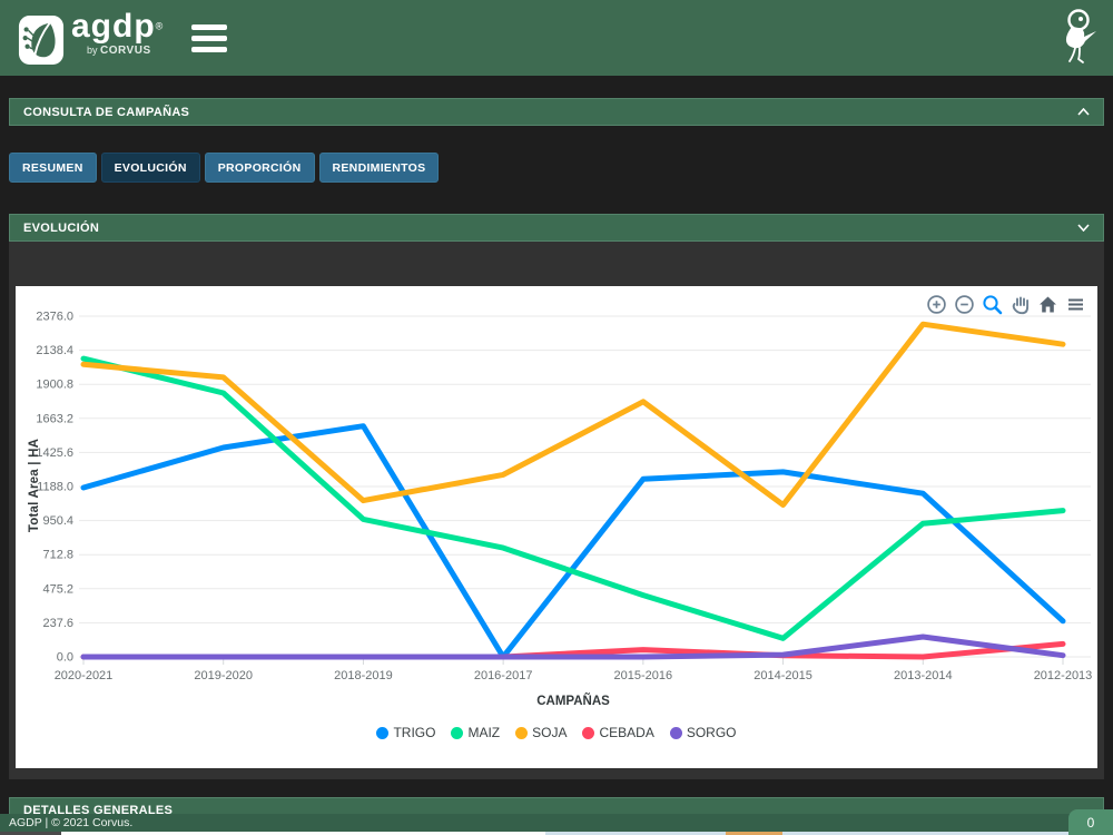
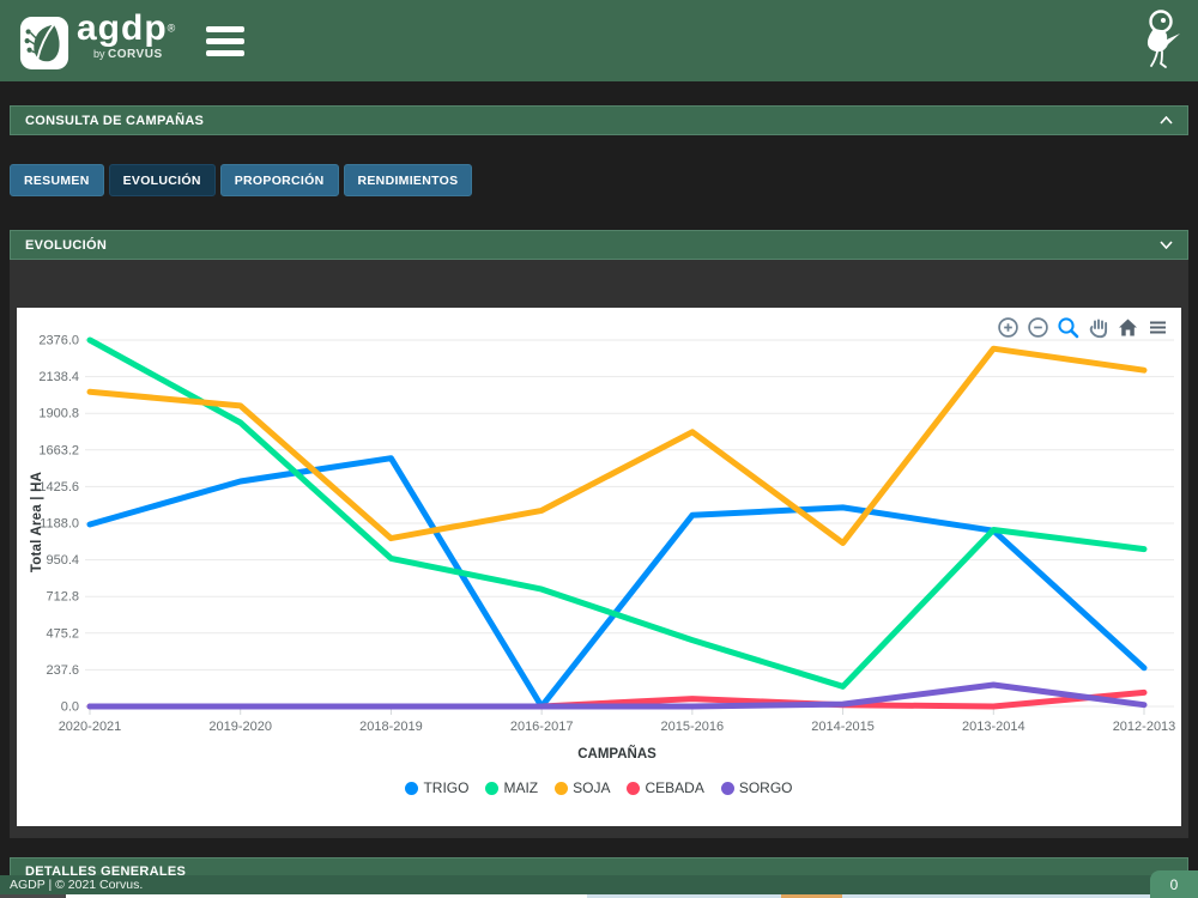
MAIZ/2020-2021: 2080 -> 2380
MAIZ/2013-2014: 930 -> 1140
